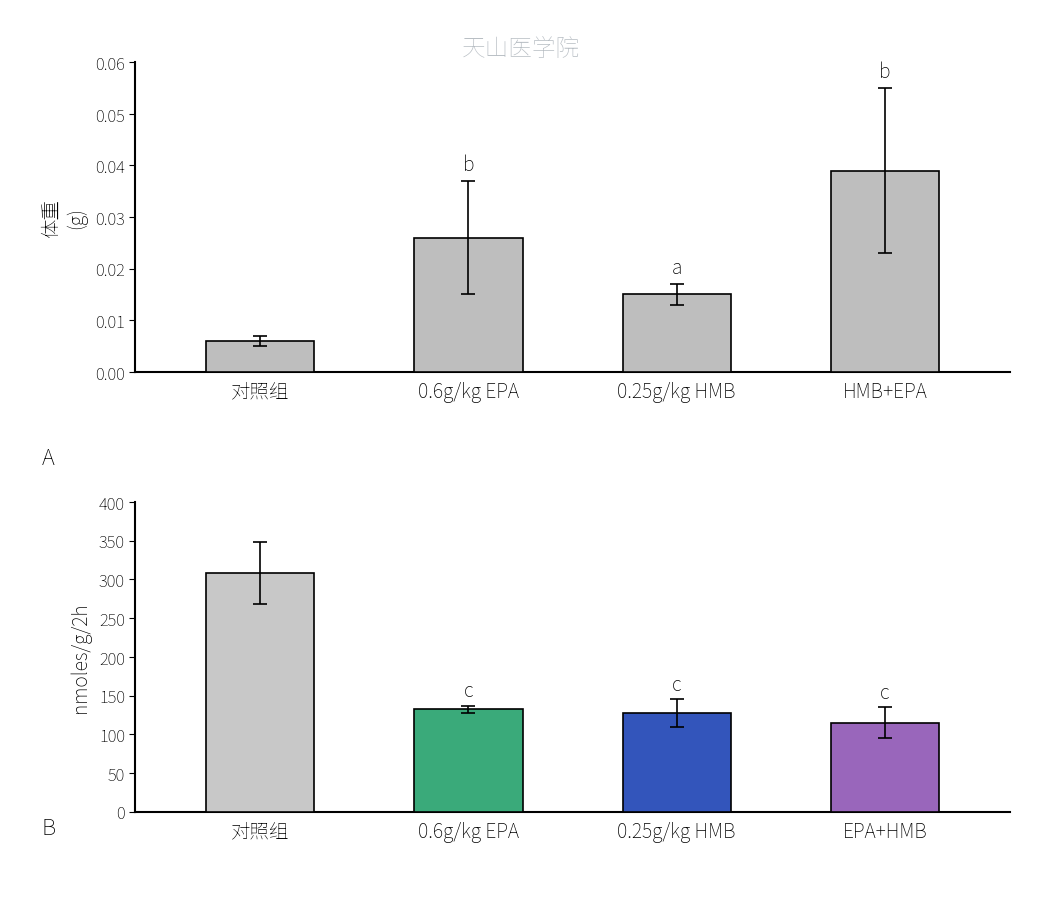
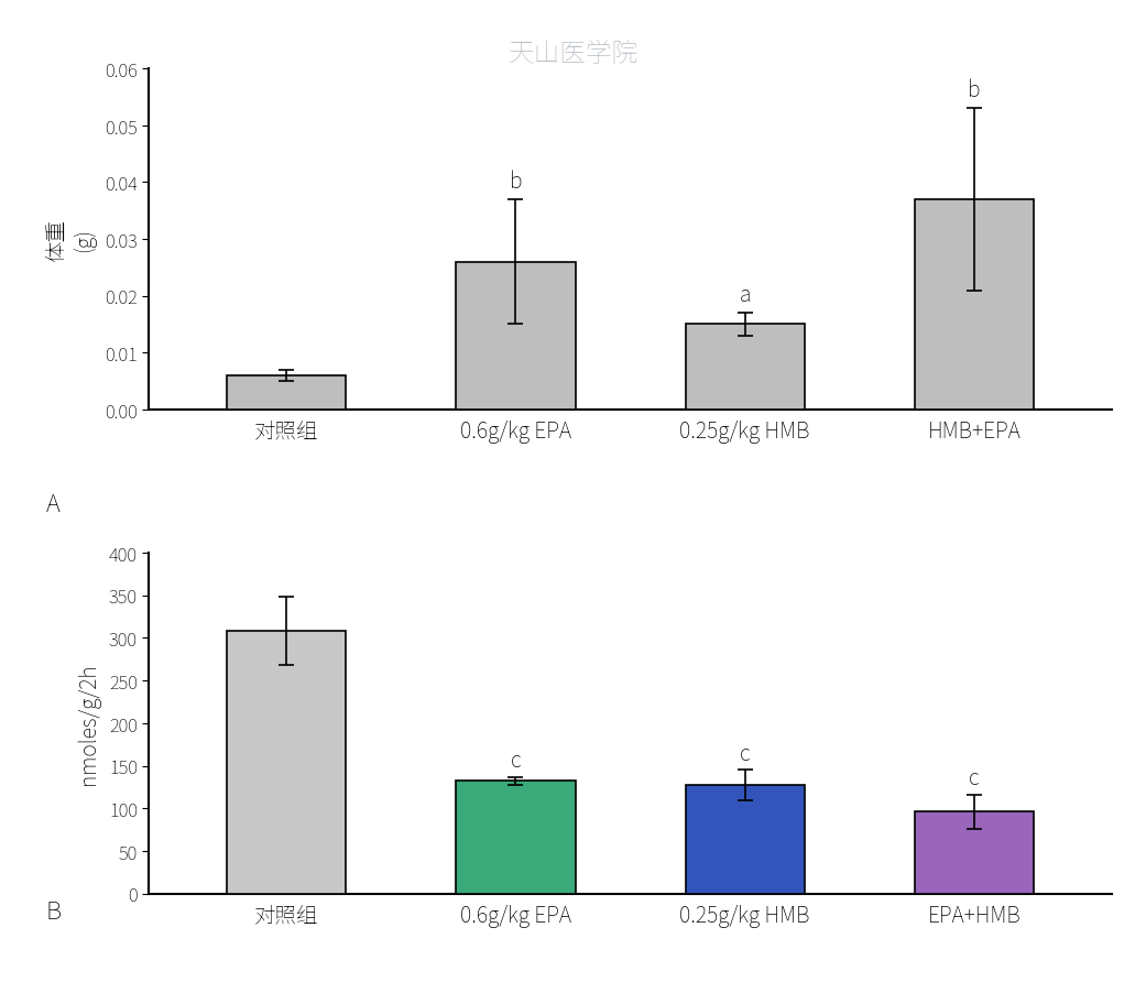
HMB+EPA: 0.039 -> 0.037
EPA+HMB: 115 -> 96
